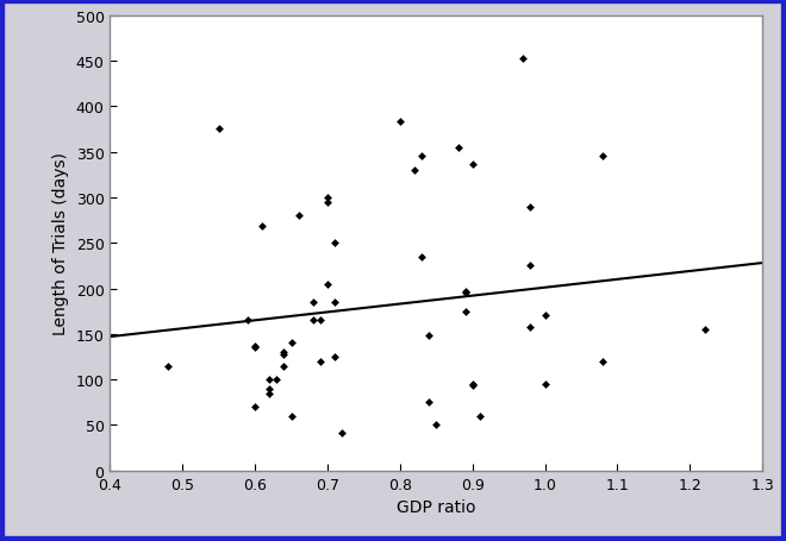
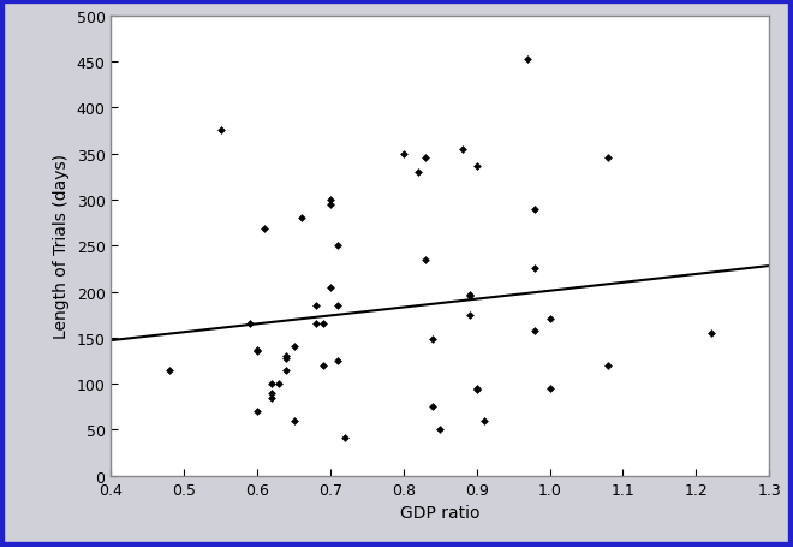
0.8: 384 -> 350
